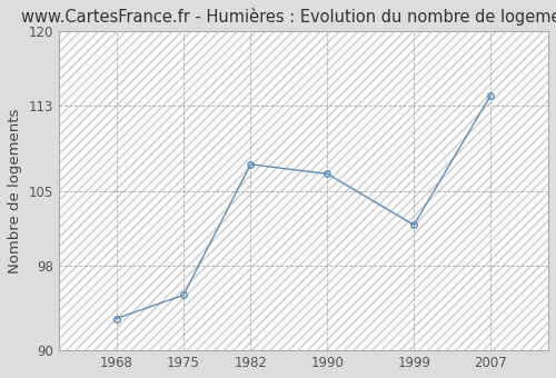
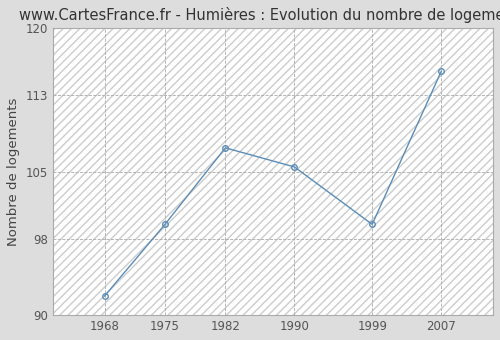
1968: 93.0 -> 92.0
1975: 95.2 -> 99.5
1990: 106.6 -> 105.5
1999: 101.8 -> 99.5
2007: 114.0 -> 115.5
